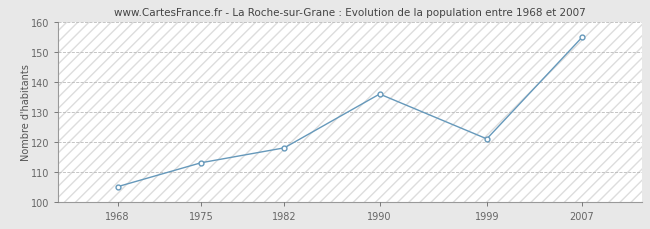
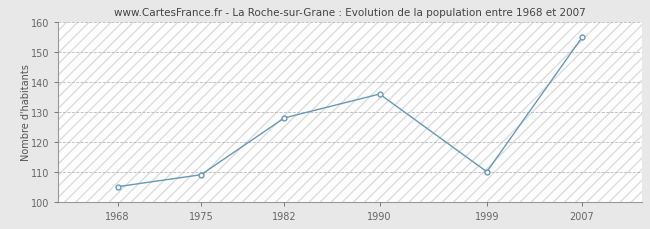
1975: 113 -> 109
1982: 118 -> 128
1999: 121 -> 110
